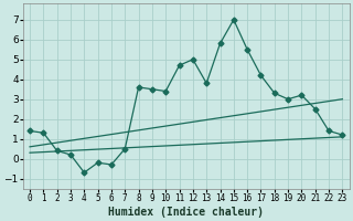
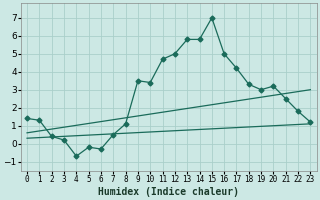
8: 3.6 -> 1.1
13: 3.8 -> 5.8
16: 5.5 -> 5.0
22: 1.4 -> 1.8
